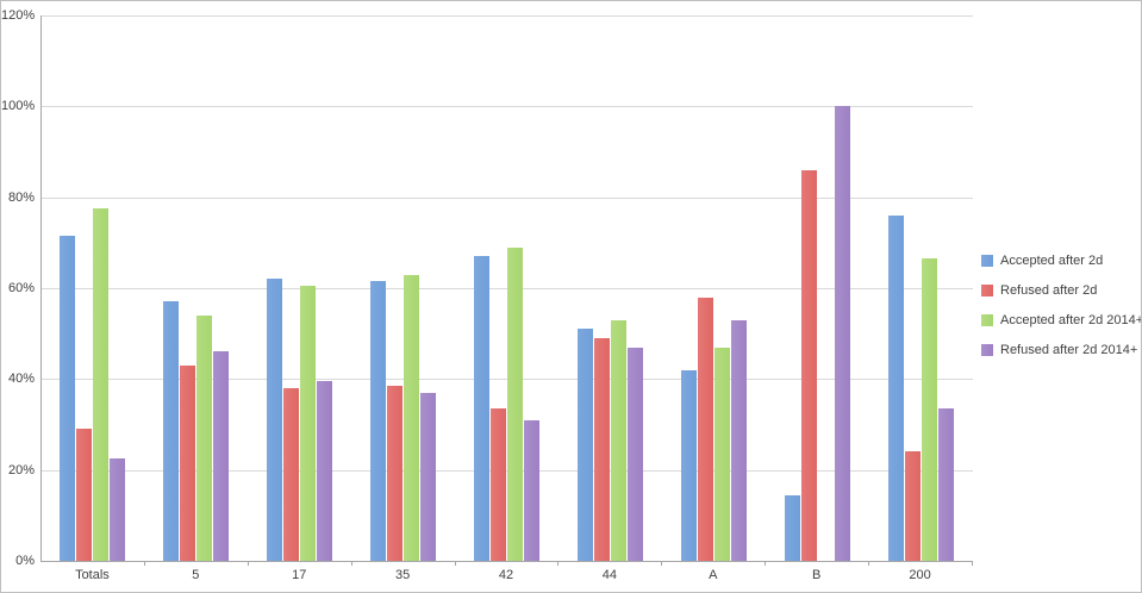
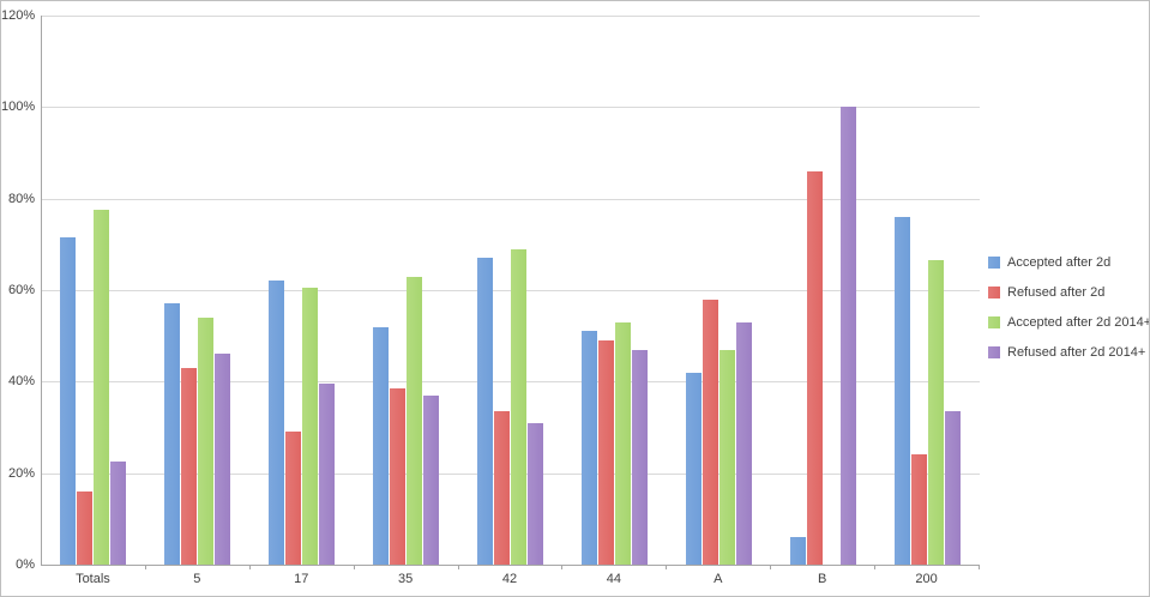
Refused after 2d/Totals: 29% -> 16%
Refused after 2d/17: 38% -> 29%
Accepted after 2d/35: 62% -> 52%
Accepted after 2d/B: 14% -> 6%
